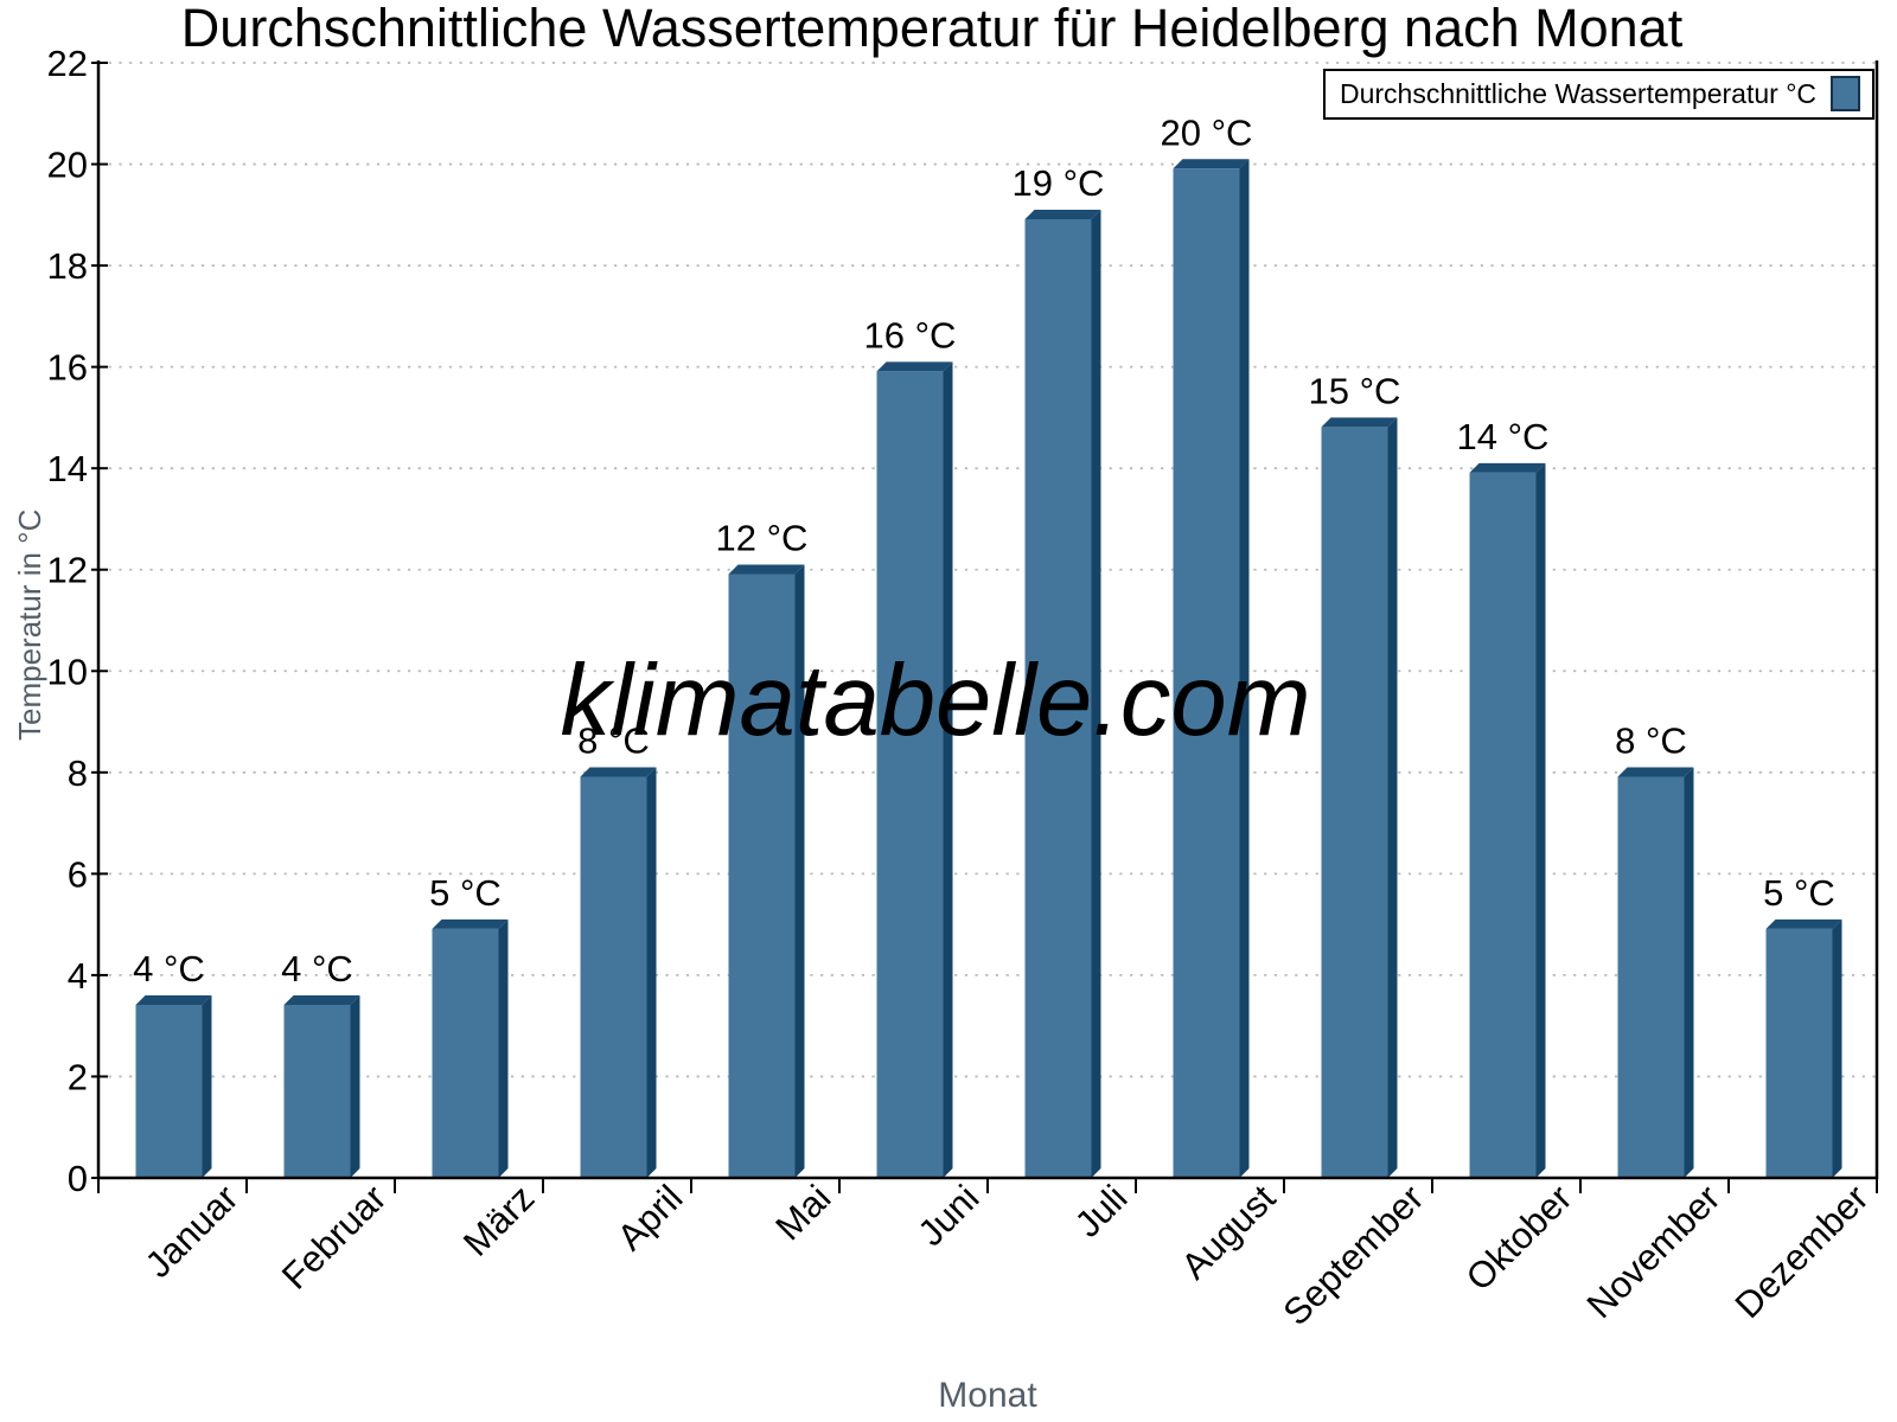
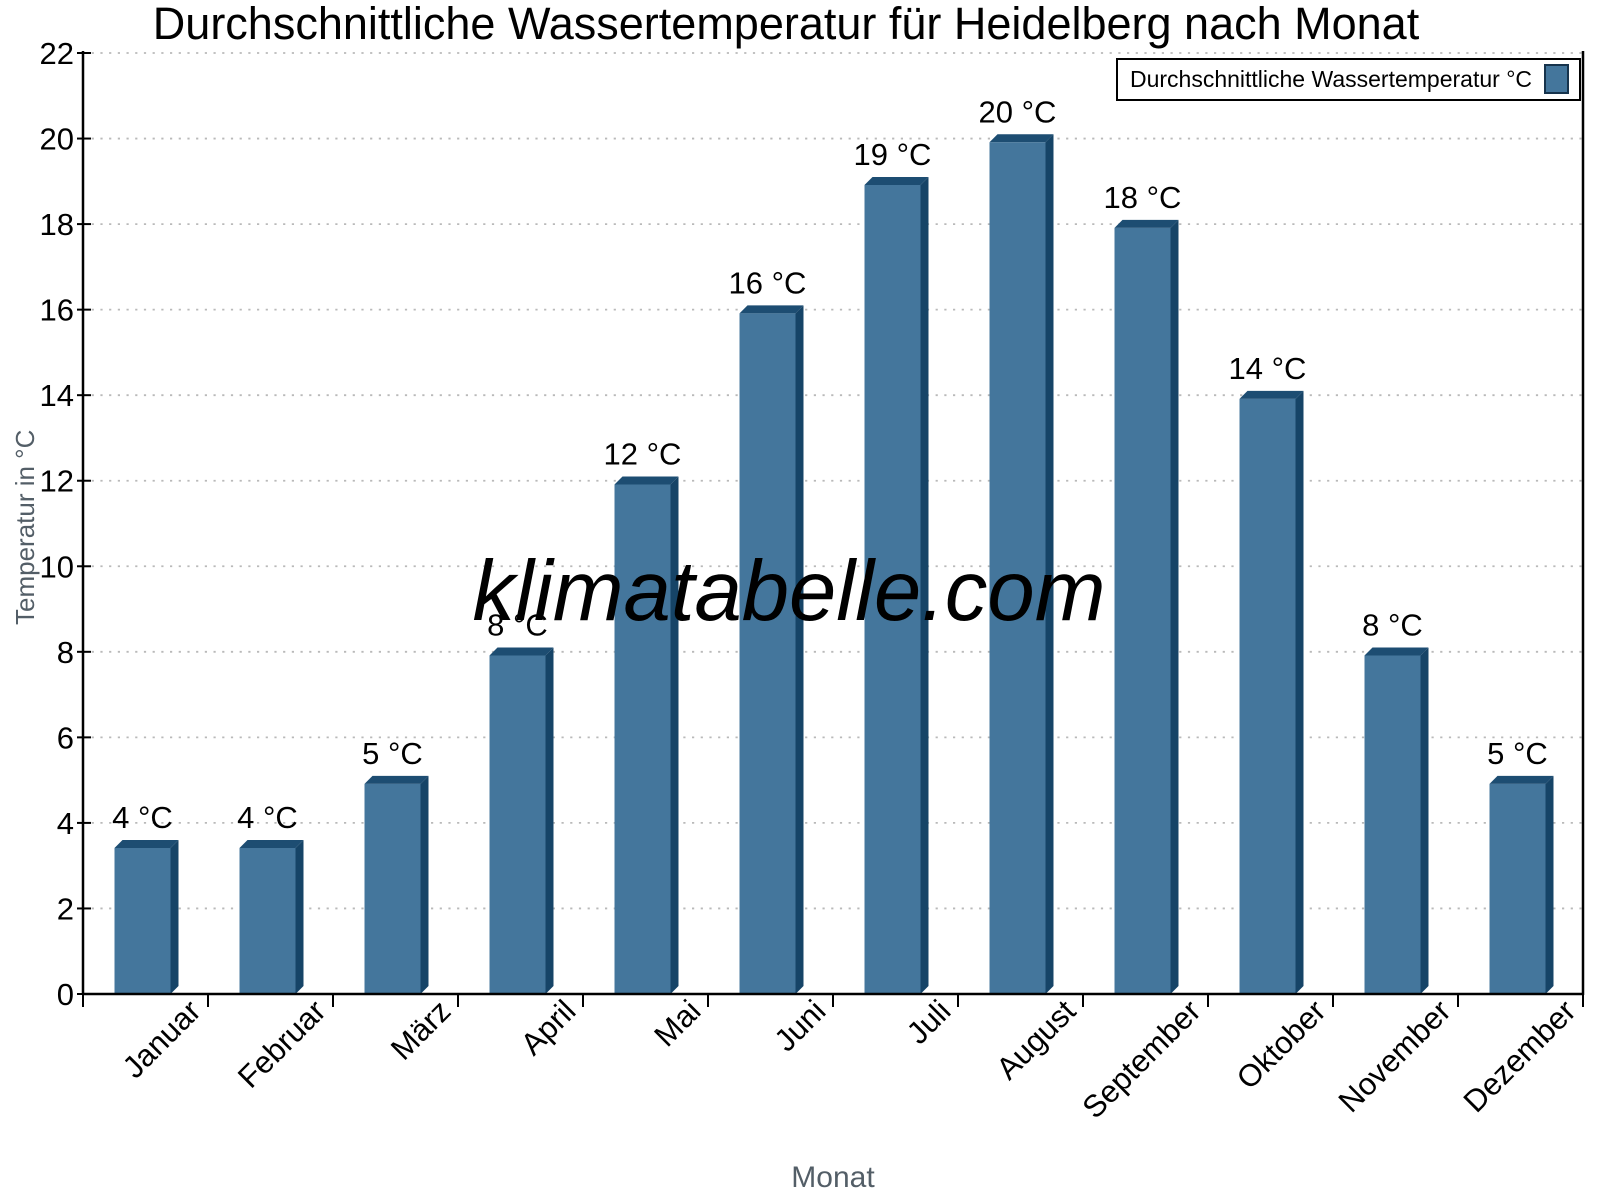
September: 15 -> 18
